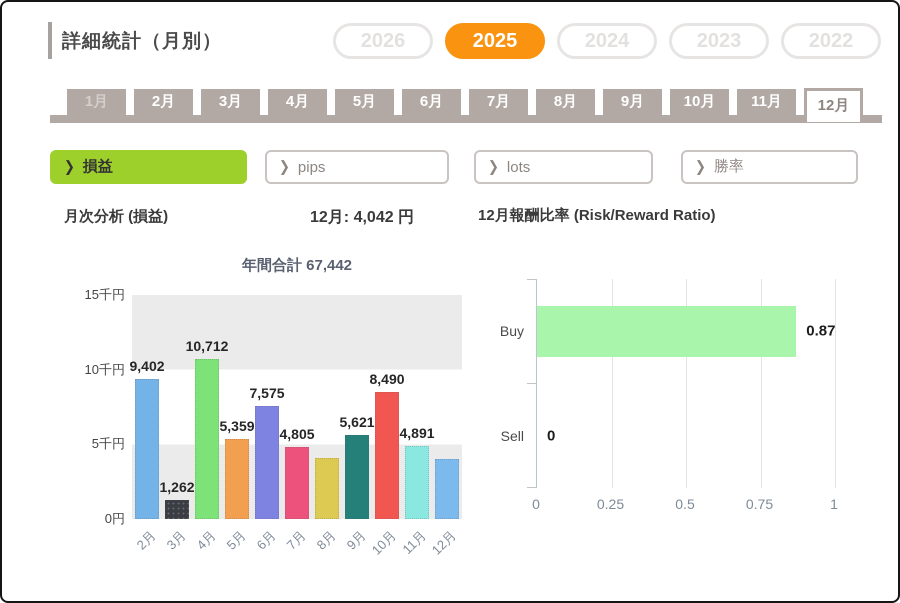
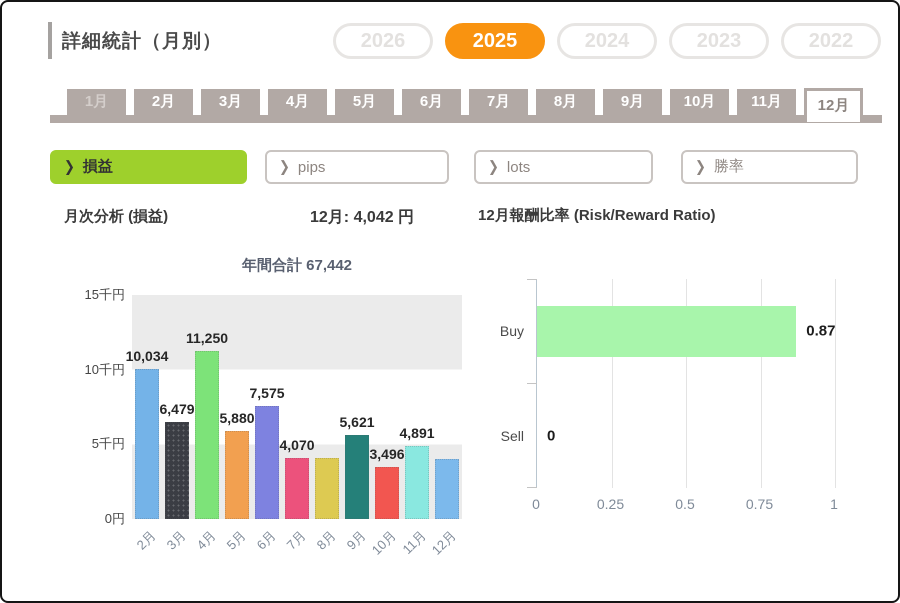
年間合計 67,442/2月: 9,402 -> 10,034
年間合計 67,442/3月: 1,262 -> 6,479
年間合計 67,442/4月: 10,712 -> 11,250
年間合計 67,442/5月: 5,359 -> 5,880
年間合計 67,442/7月: 4,805 -> 4,070
年間合計 67,442/10月: 8,490 -> 3,496
